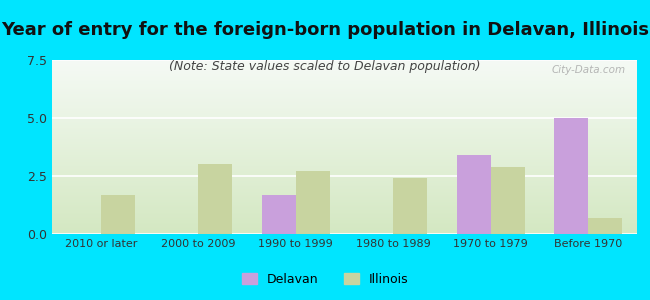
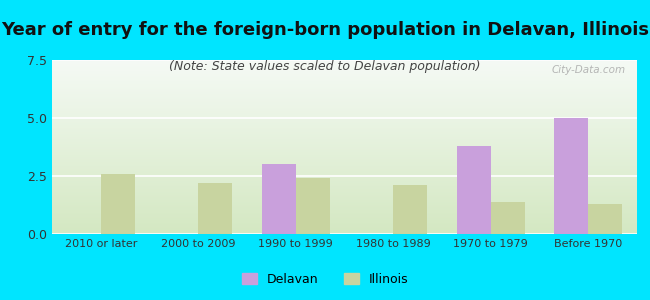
Illinois/2010 or later: 1.7 -> 2.6
Illinois/2000 to 2009: 3.0 -> 2.2
Delavan/1990 to 1999: 1.7 -> 3.0
Illinois/1990 to 1999: 2.7 -> 2.4
Illinois/1980 to 1989: 2.4 -> 2.1
Delavan/1970 to 1979: 3.4 -> 3.8
Illinois/1970 to 1979: 2.9 -> 1.4
Illinois/Before 1970: 0.7 -> 1.3
